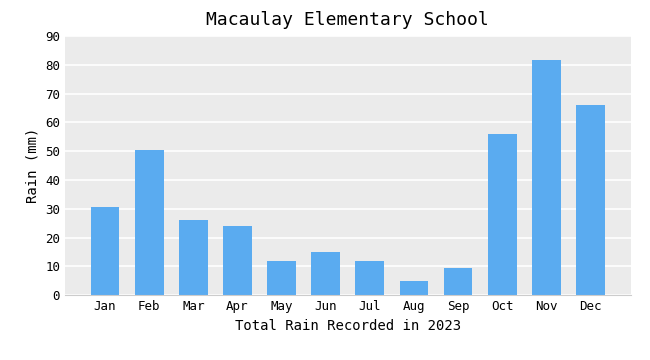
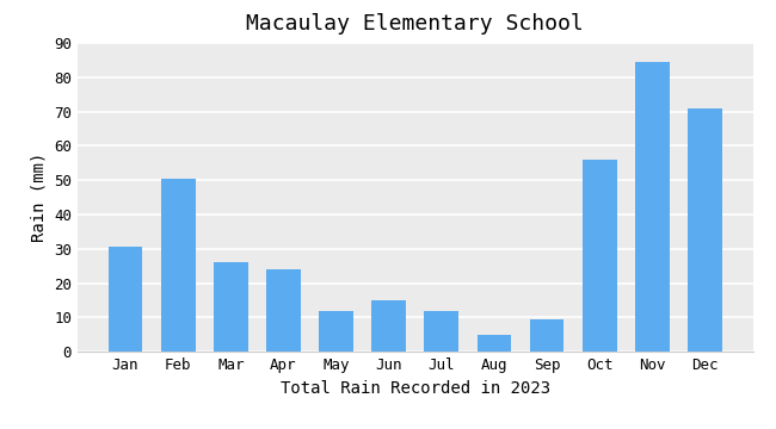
Nov: 81.5 -> 84.5
Dec: 66.0 -> 71.0
